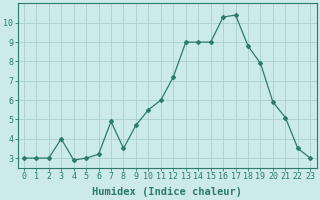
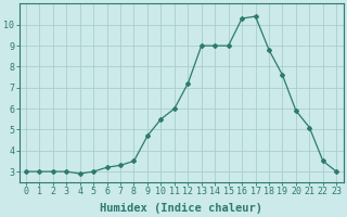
3: 4.0 -> 3.0
7: 4.9 -> 3.3
19: 7.9 -> 7.6
